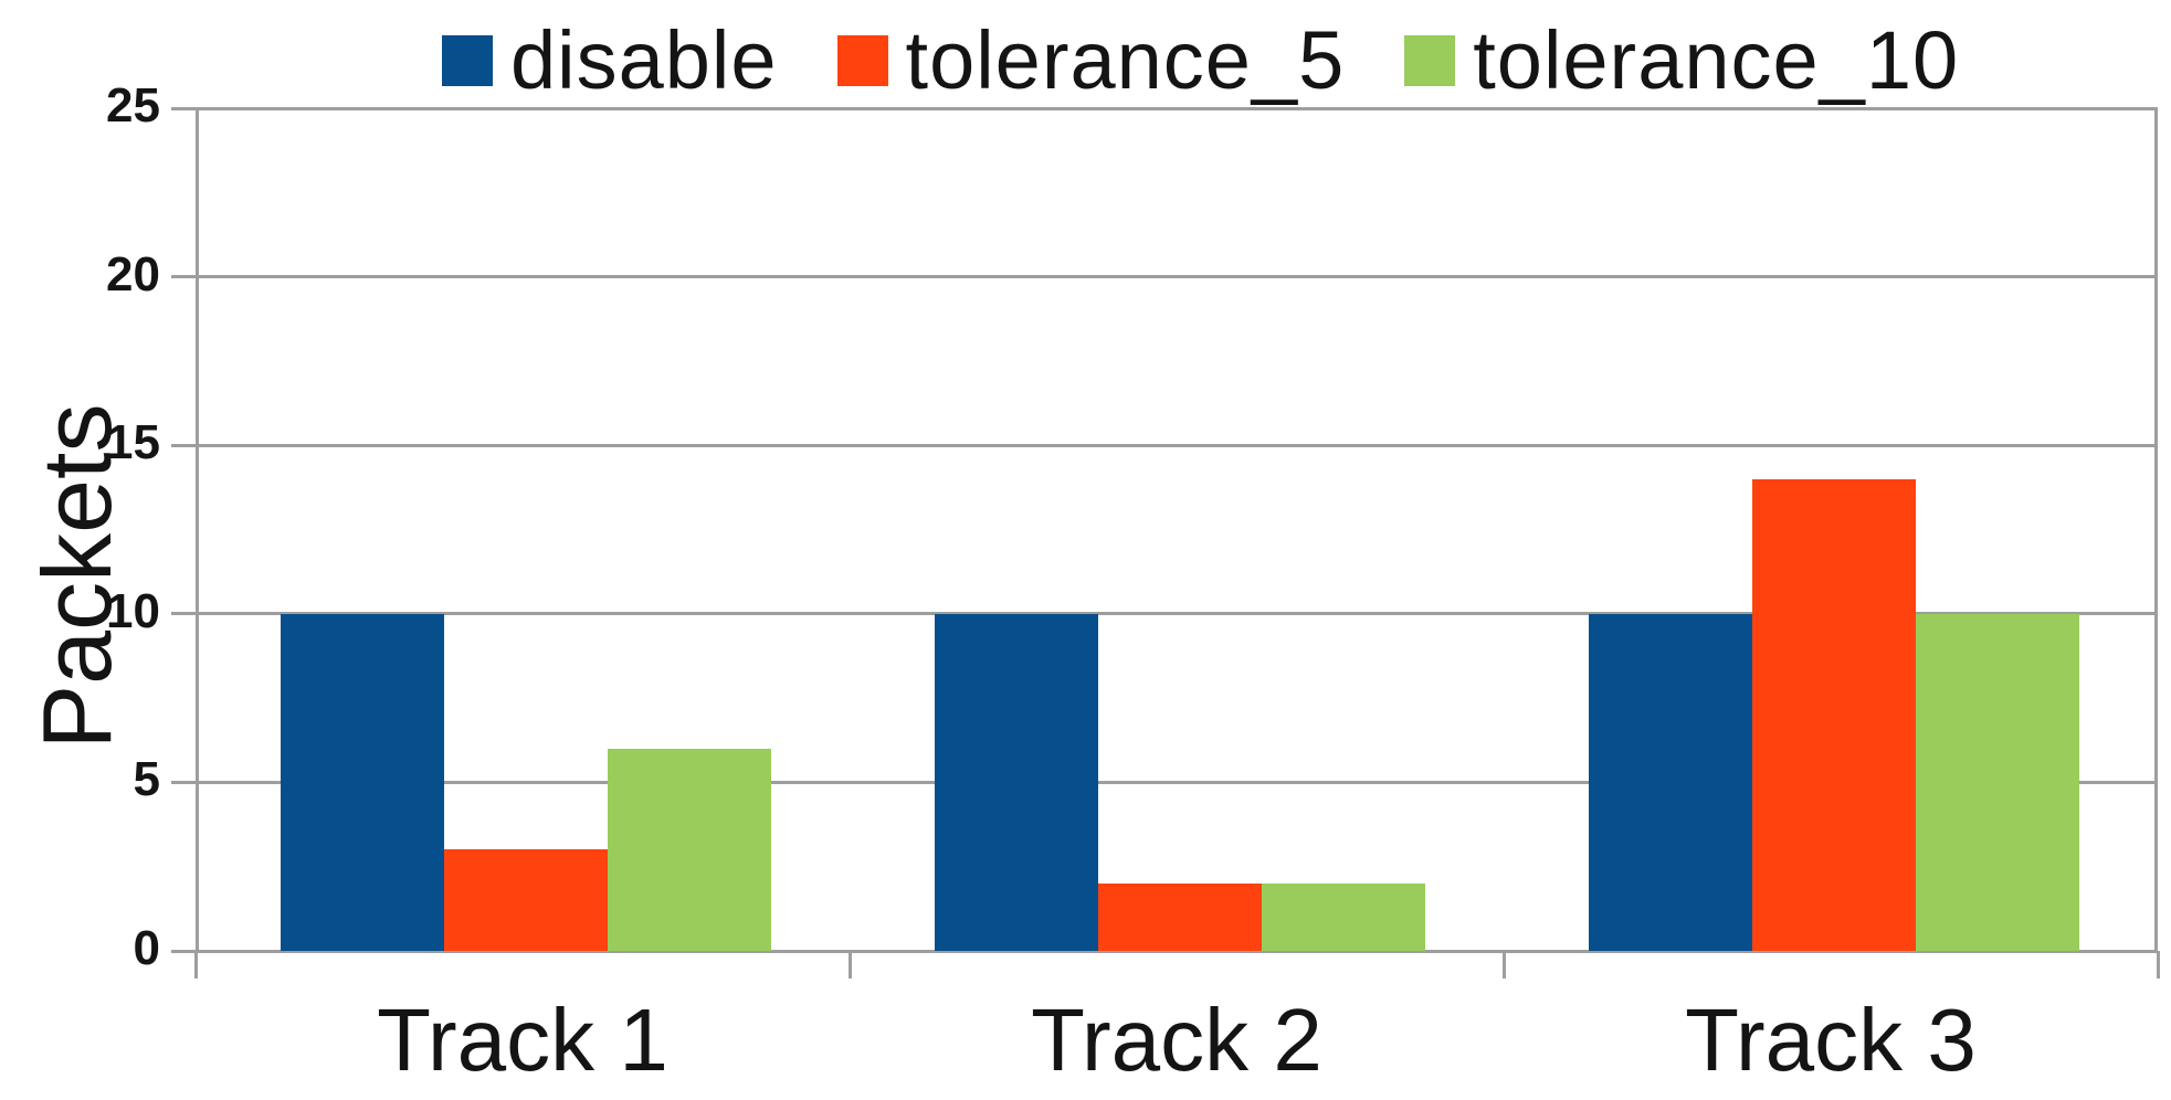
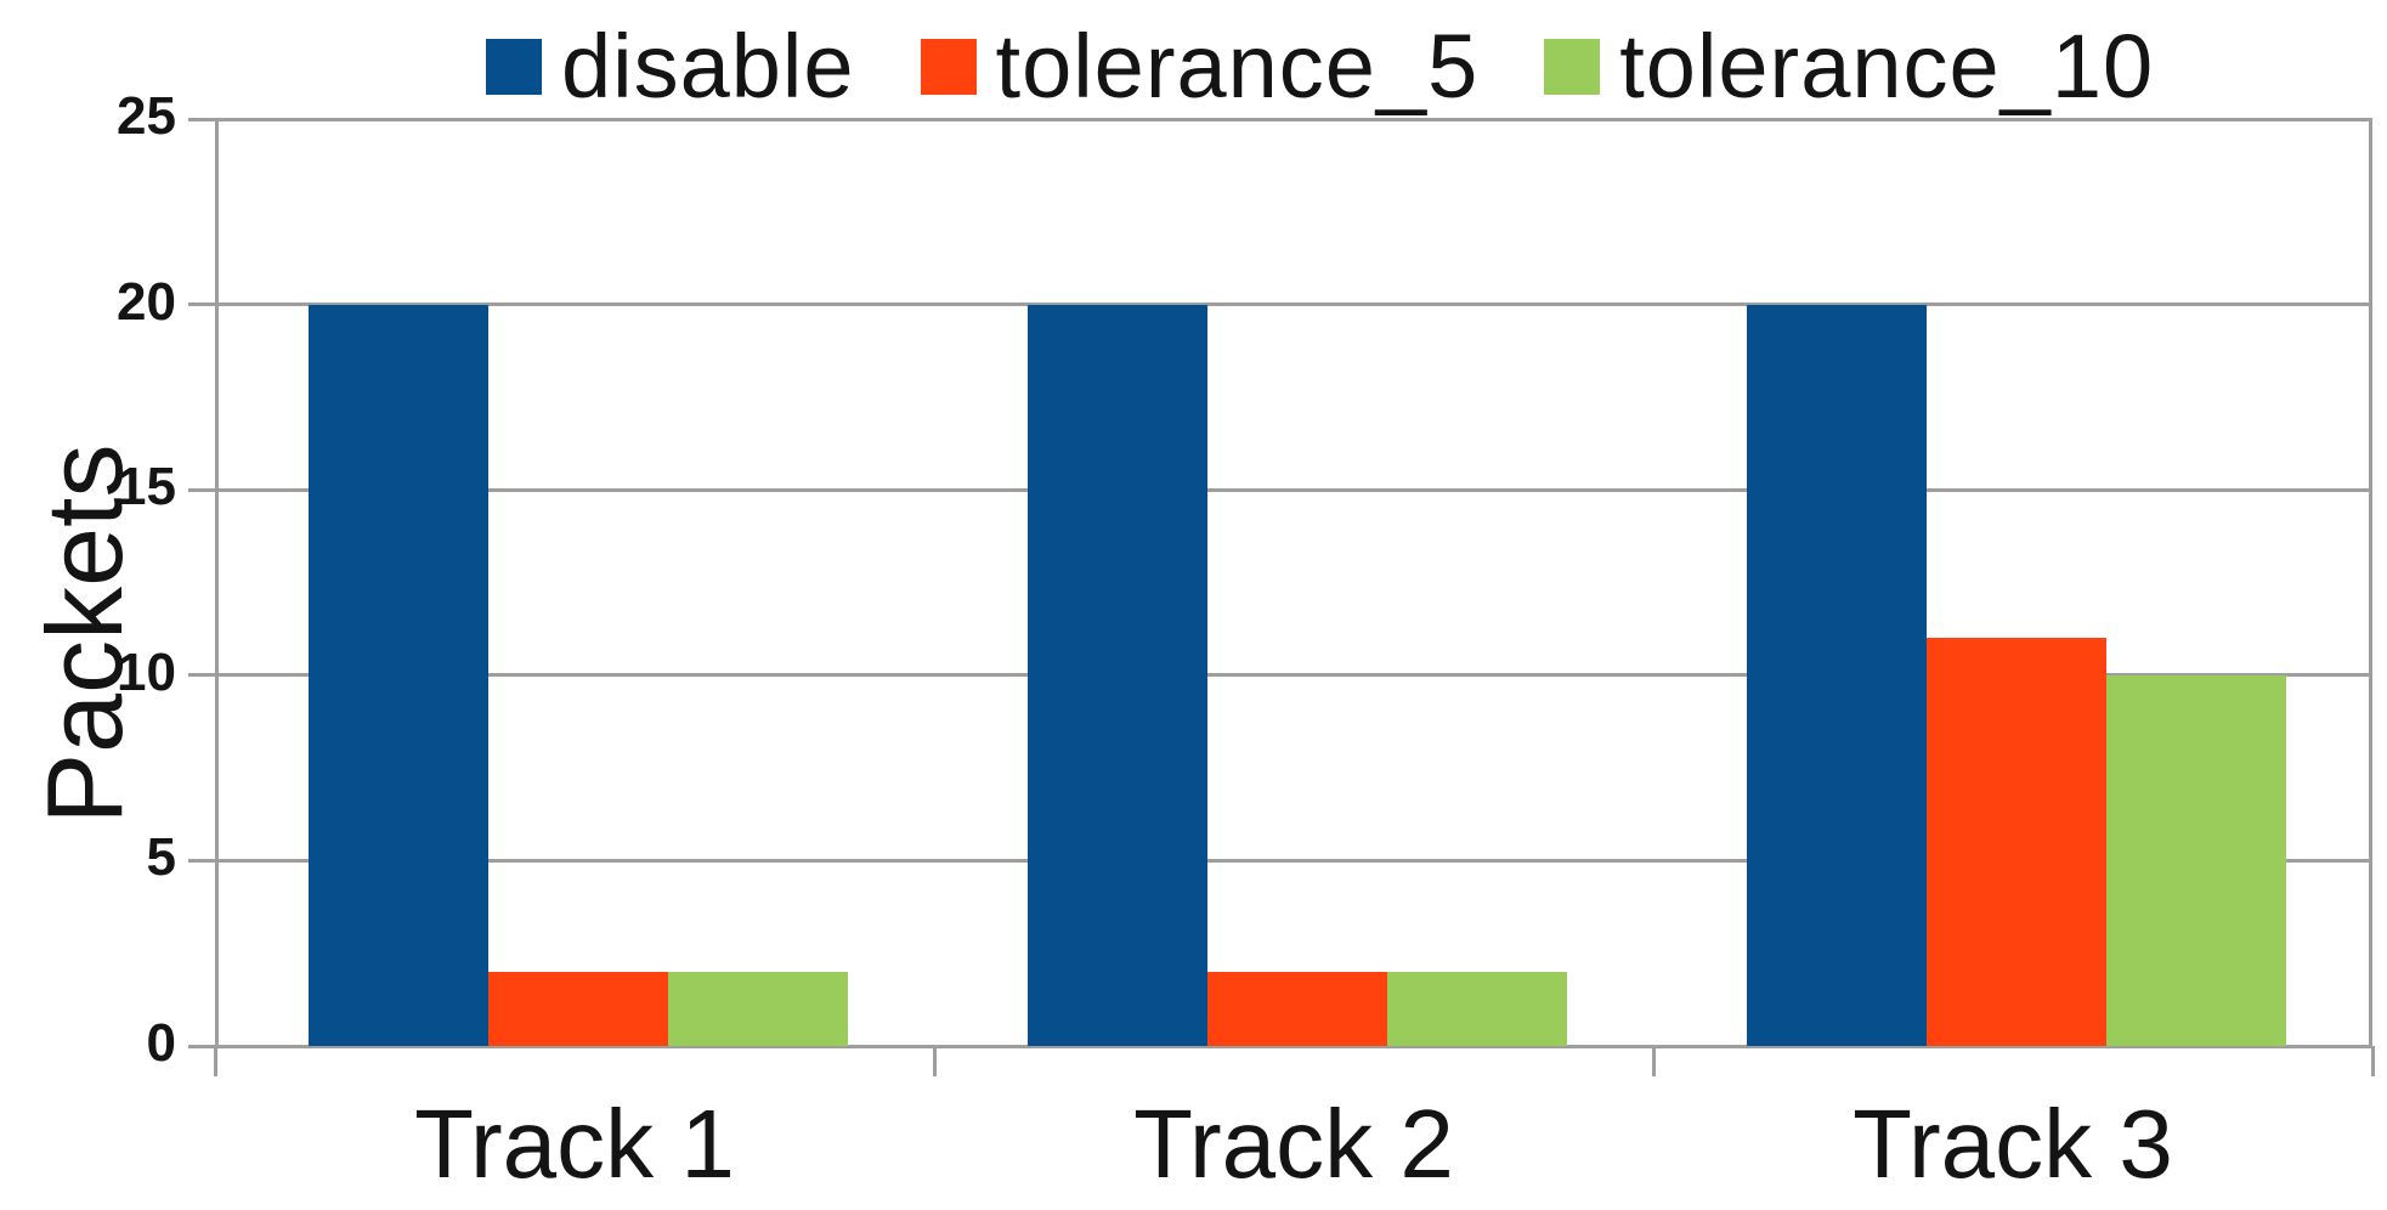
disable/Track 1: 10 -> 20
tolerance_5/Track 1: 3 -> 2
tolerance_10/Track 1: 6 -> 2
disable/Track 2: 10 -> 20
disable/Track 3: 10 -> 20
tolerance_5/Track 3: 14 -> 11
